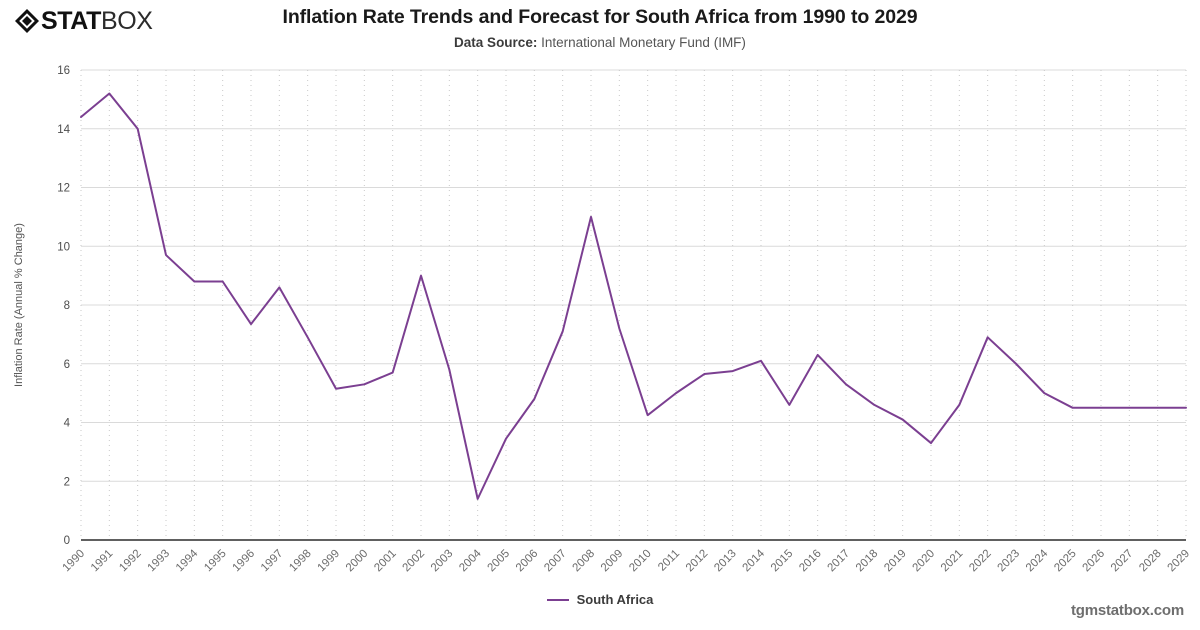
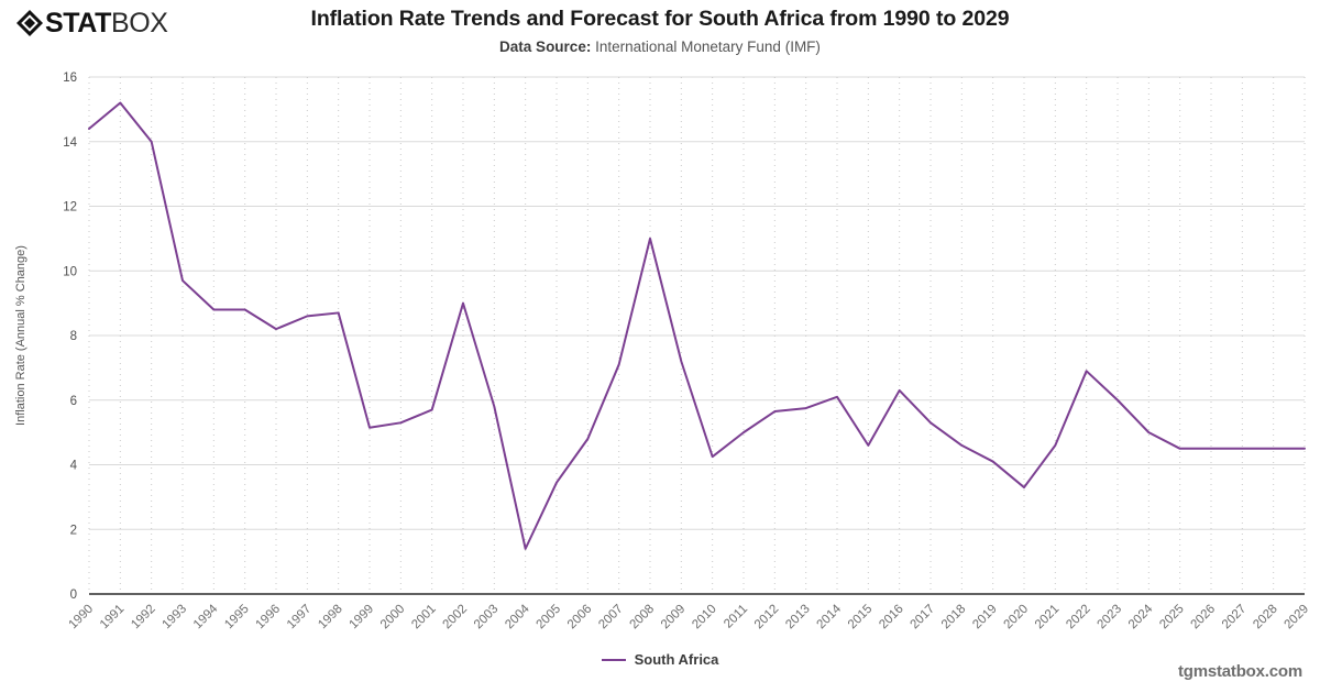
1996: 7.3 -> 8.2
1998: 6.9 -> 8.7
